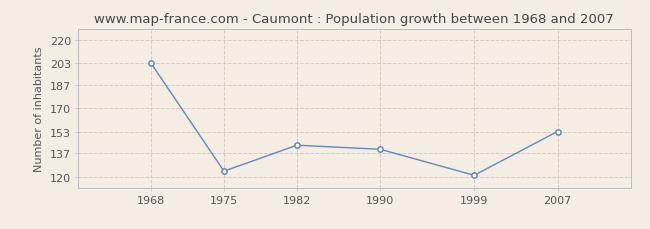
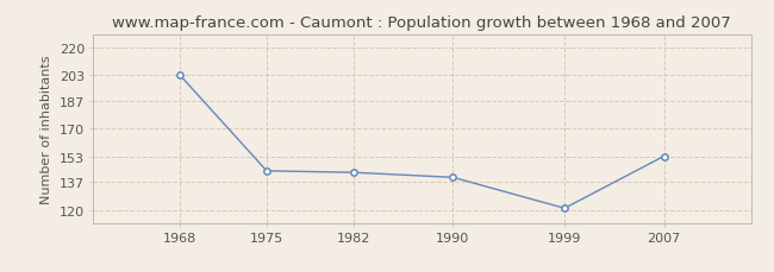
1975: 124 -> 144
